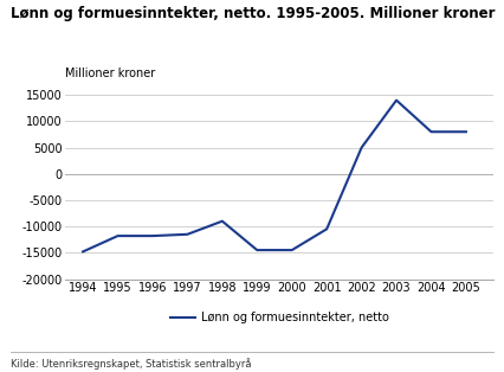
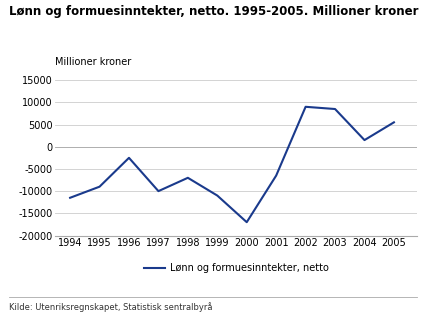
1994: -14800 -> -11500
1995: -11800 -> -9000
1996: -11800 -> -2500
1997: -11500 -> -10000
1998: -9000 -> -7000
1999: -14500 -> -11000
2000: -14500 -> -17000
2001: -10500 -> -6500
2002: 5000 -> 9000
2003: 14000 -> 8500
2004: 8000 -> 1500
2005: 8000 -> 5500
